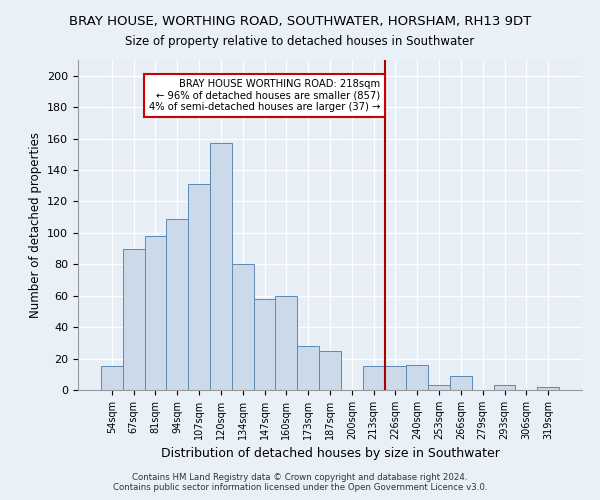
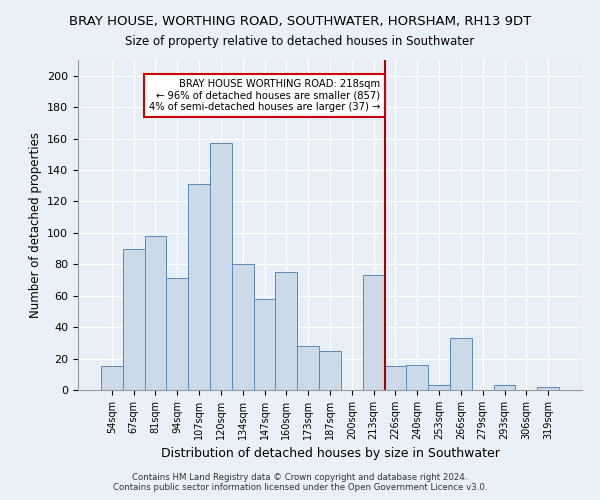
94sqm: 109 -> 71
160sqm: 60 -> 75
213sqm: 15 -> 73
266sqm: 9 -> 33
